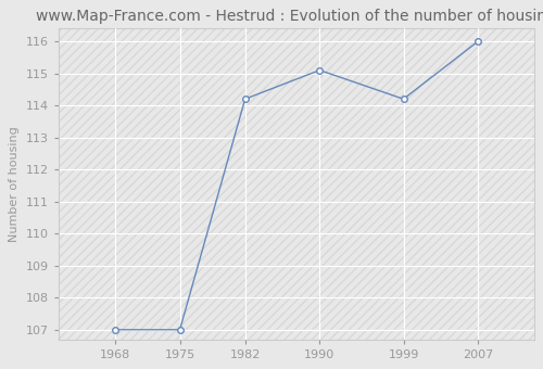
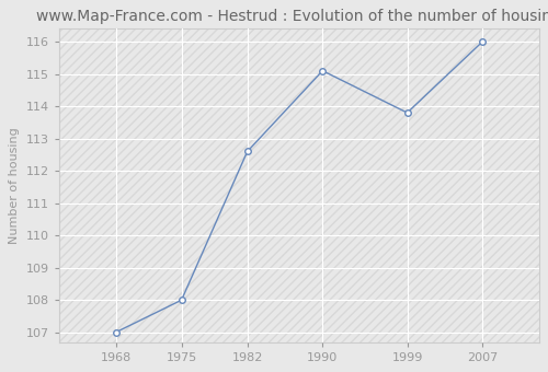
1975: 107.0 -> 108.0
1982: 114.2 -> 112.6
1999: 114.2 -> 113.8
